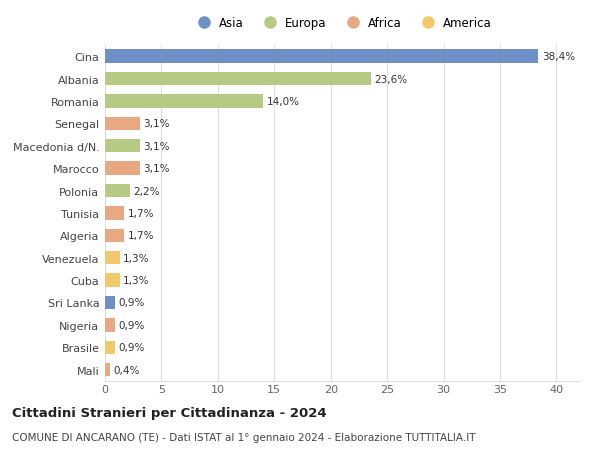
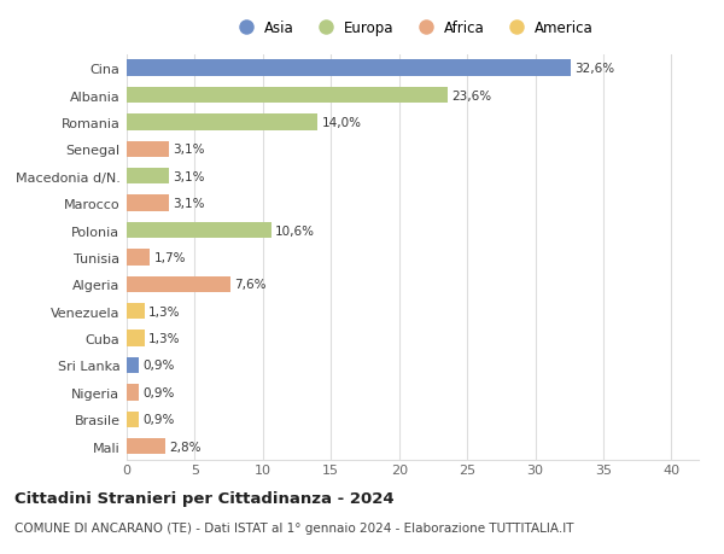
Cina: 38,4% -> 32,6%
Polonia: 2,2% -> 10,6%
Algeria: 1,7% -> 7,6%
Mali: 0,4% -> 2,8%
